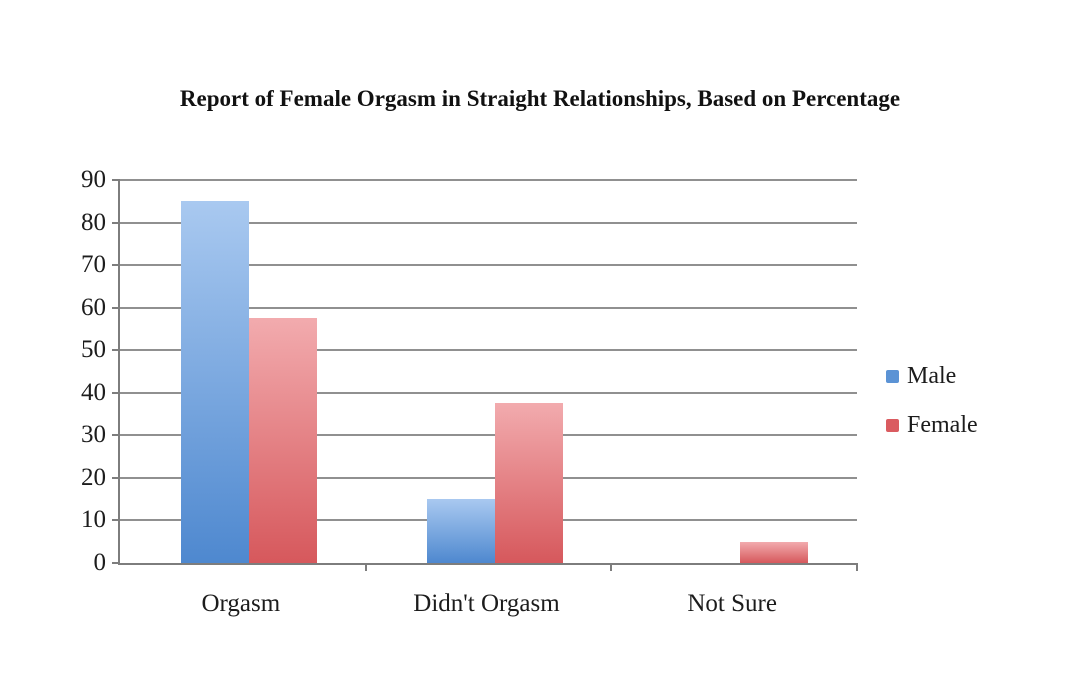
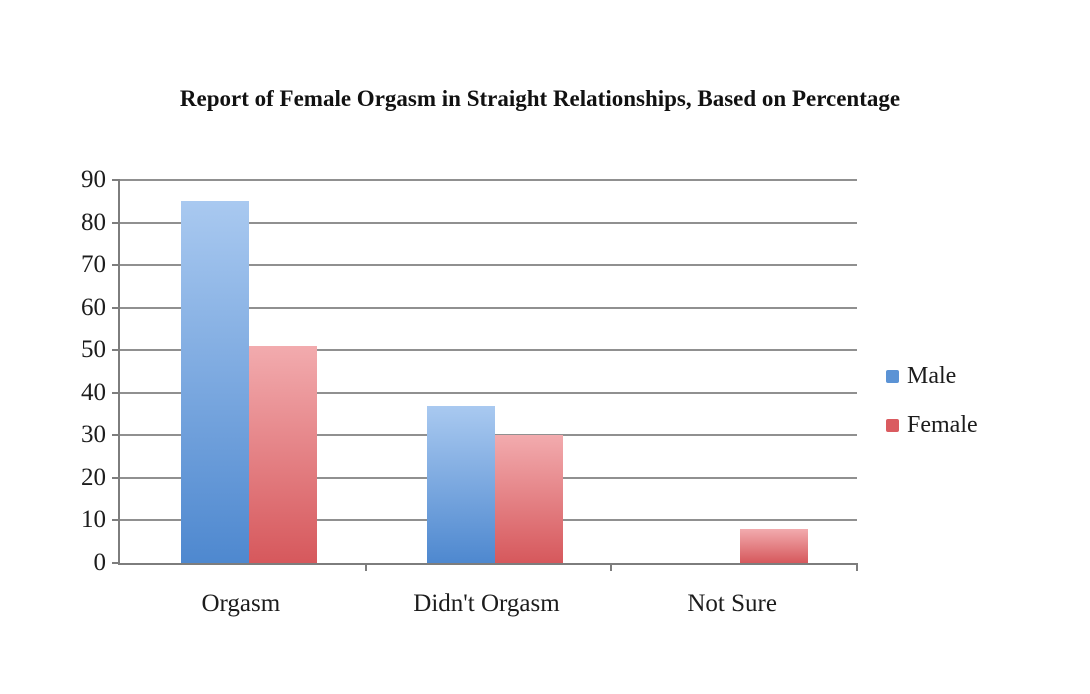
Female/Orgasm: 58 -> 51
Male/Didn't Orgasm: 15 -> 37
Female/Didn't Orgasm: 38 -> 30
Female/Not Sure: 5 -> 8
